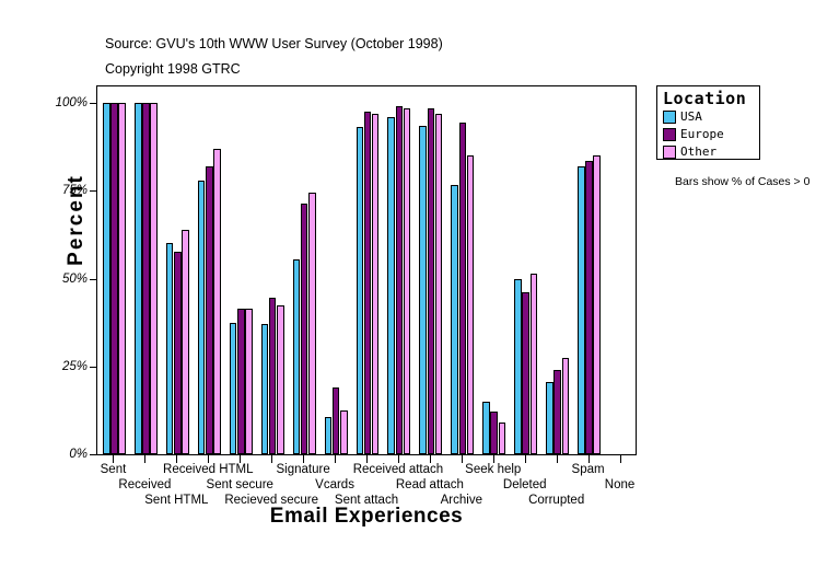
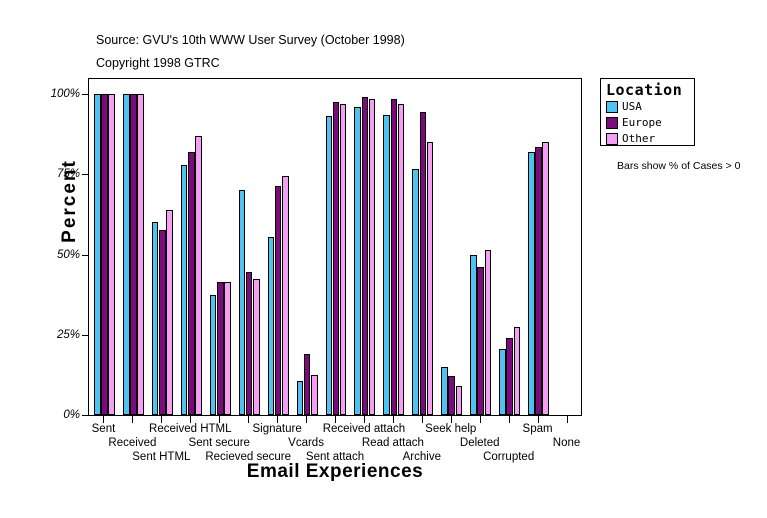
USA/Recieved secure: 37% -> 70%
